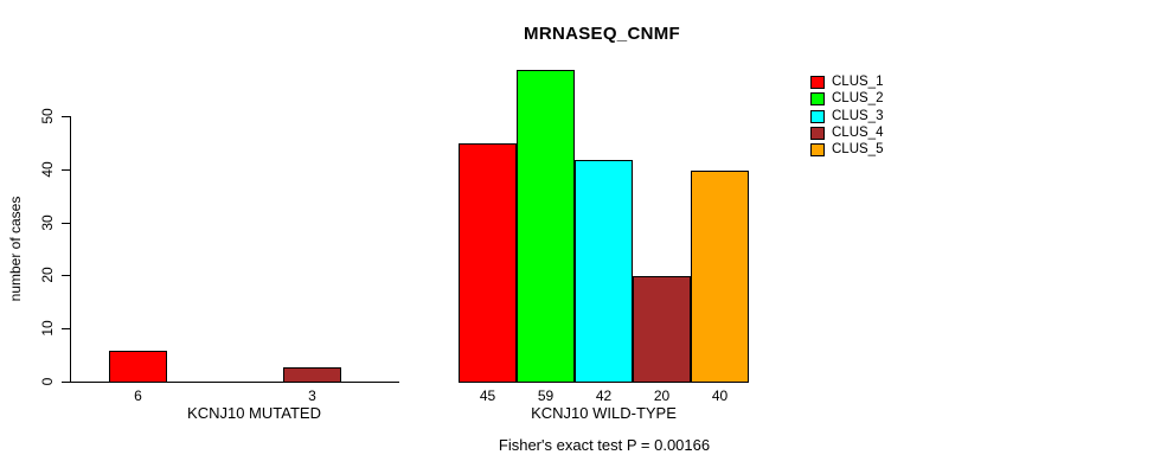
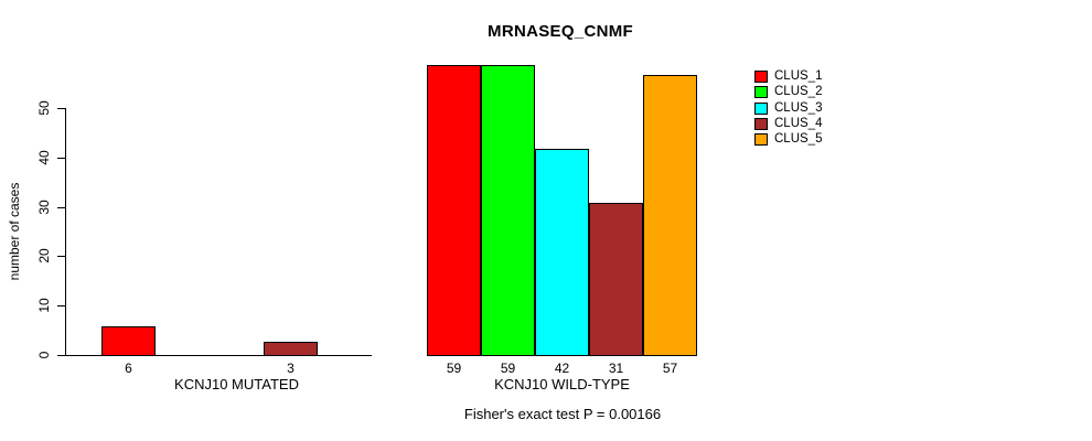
CLUS_1/KCNJ10 WILD-TYPE: 45 -> 59
CLUS_4/KCNJ10 WILD-TYPE: 20 -> 31
CLUS_5/KCNJ10 WILD-TYPE: 40 -> 57
